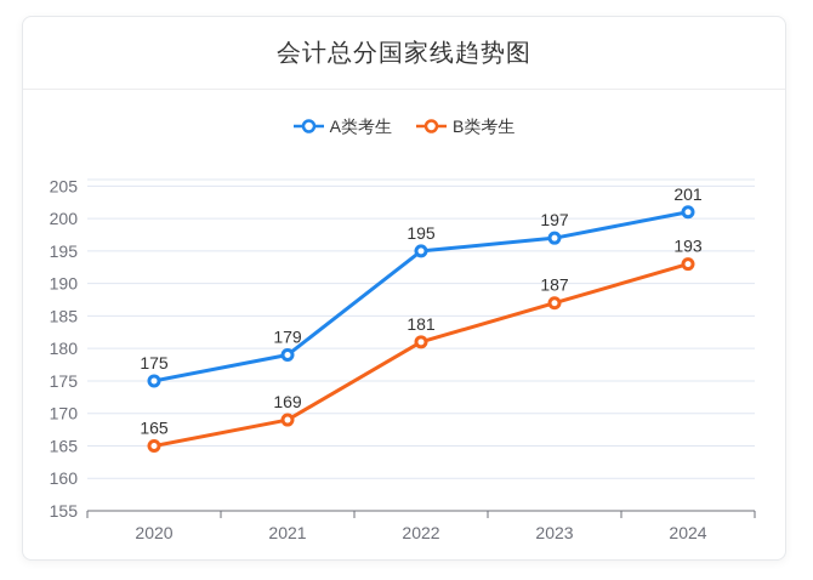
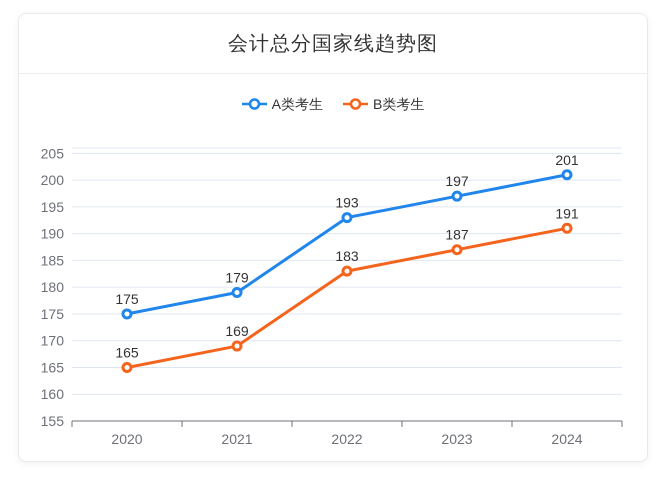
A类考生/2022: 195 -> 193
B类考生/2022: 181 -> 183
B类考生/2024: 193 -> 191
